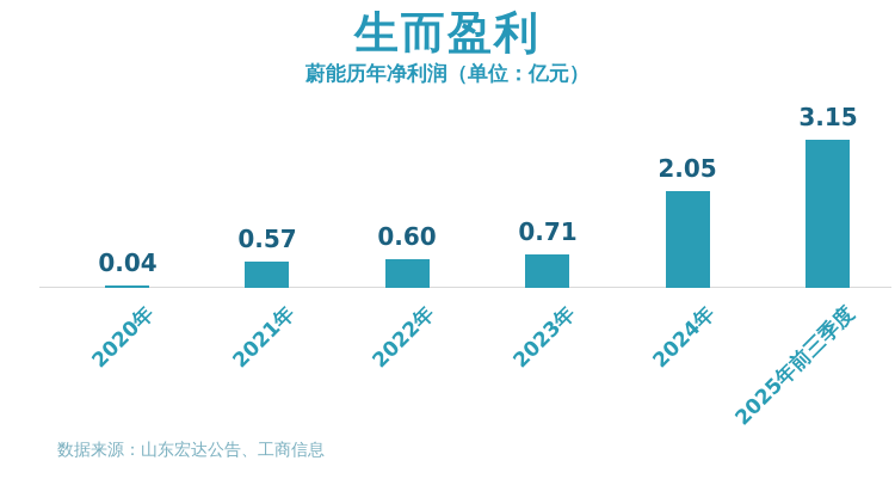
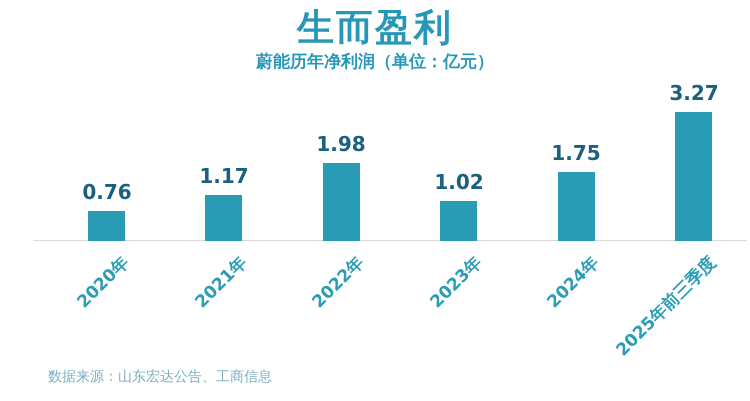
2020年: 0.04 -> 0.76
2021年: 0.57 -> 1.17
2022年: 0.60 -> 1.98
2023年: 0.71 -> 1.02
2024年: 2.05 -> 1.75
2025年前三季度: 3.15 -> 3.27
